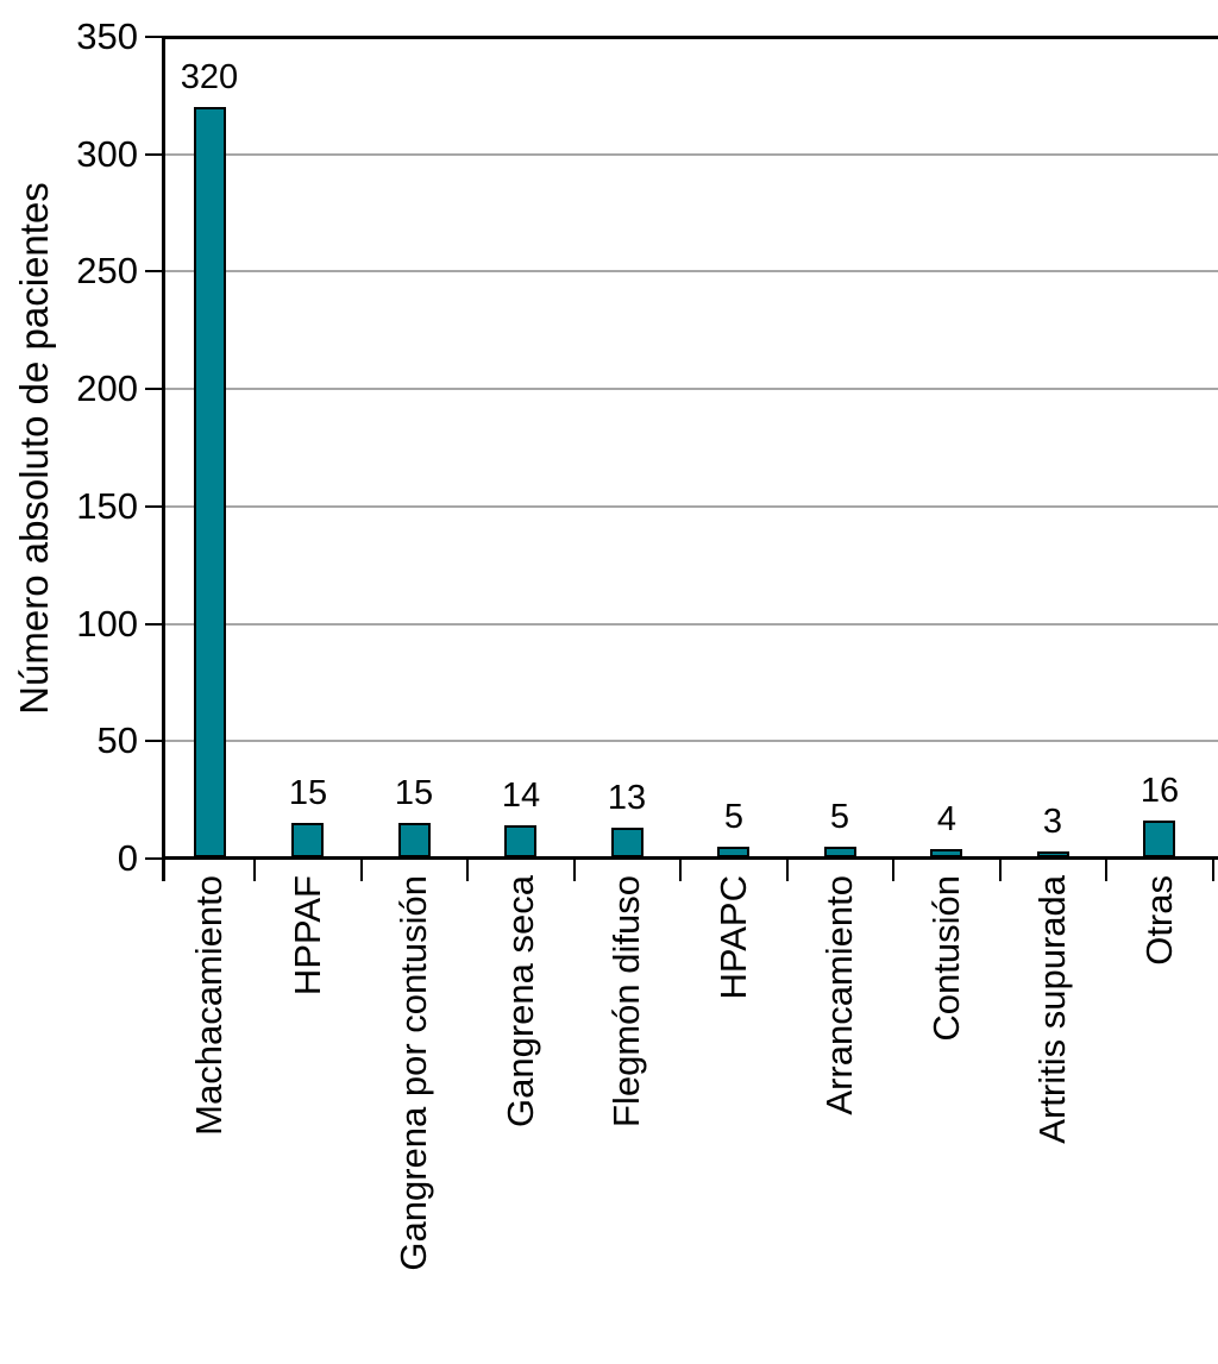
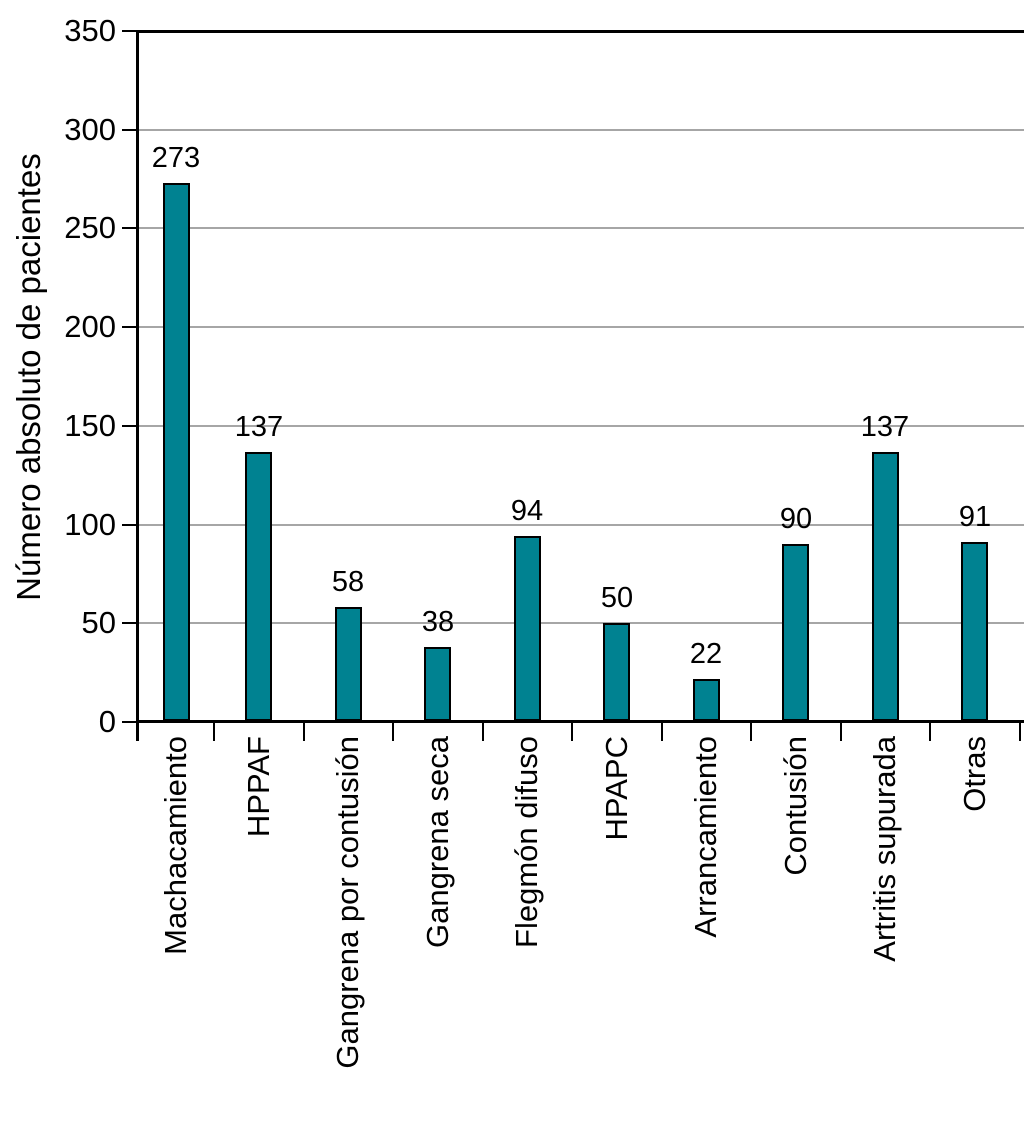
Machacamiento: 320 -> 273
HPPAF: 15 -> 137
Gangrena por contusión: 15 -> 58
Gangrena seca: 14 -> 38
Flegmón difuso: 13 -> 94
HPAPC: 5 -> 50
Arrancamiento: 5 -> 22
Contusión: 4 -> 90
Artritis supurada: 3 -> 137
Otras: 16 -> 91
